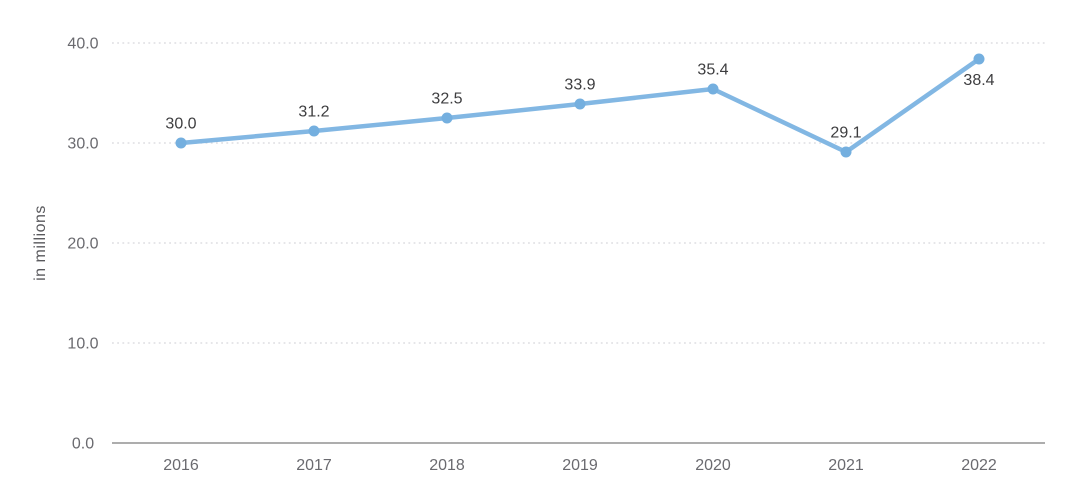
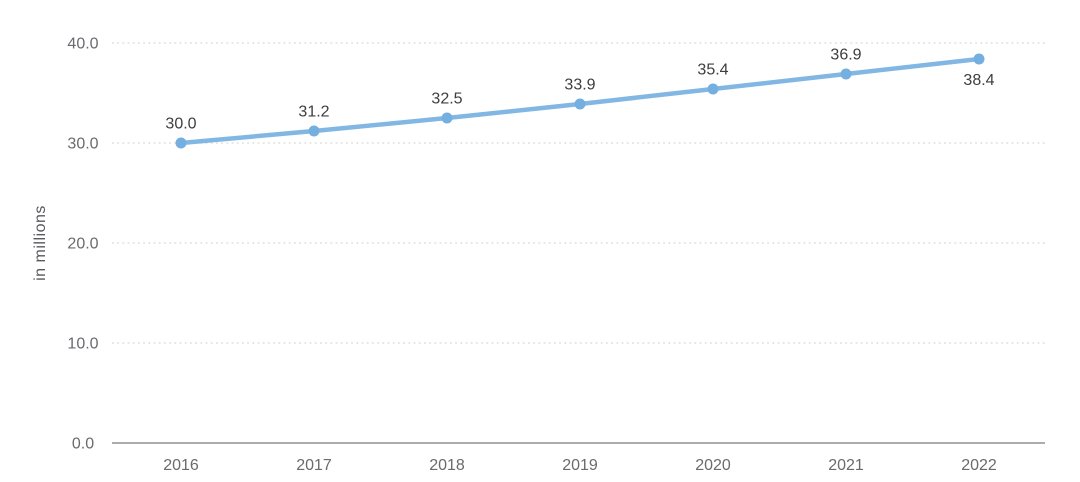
2021: 29.1 -> 36.9
